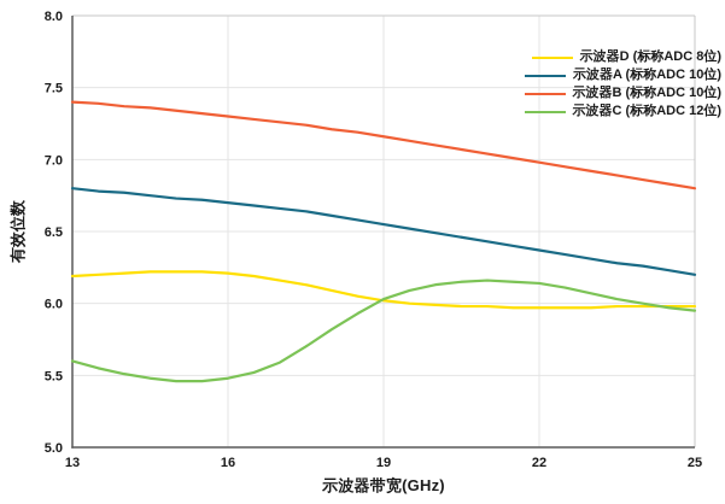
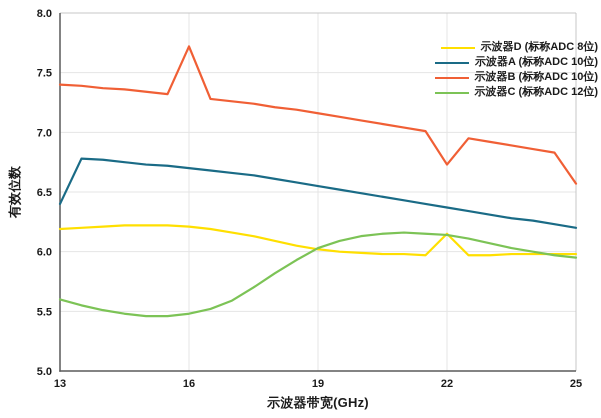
示波器A (标称ADC 10位)/13: 6.80 -> 6.40
示波器B (标称ADC 10位)/16: 7.30 -> 7.72
示波器D (标称ADC 8位)/22: 5.97 -> 6.15
示波器B (标称ADC 10位)/22: 6.98 -> 6.73
示波器B (标称ADC 10位)/25: 6.80 -> 6.57
